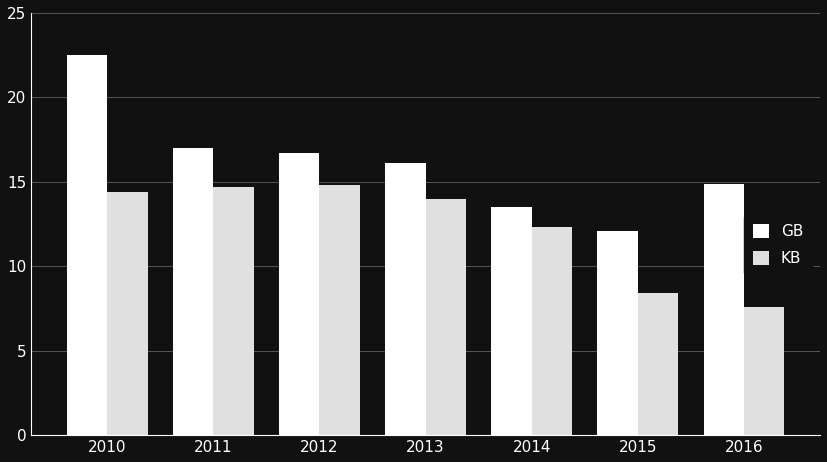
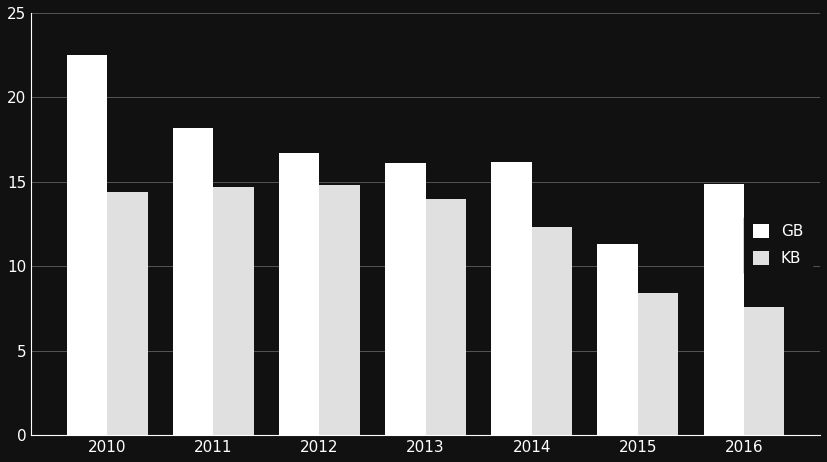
GB/2011: 17.0 -> 18.2
GB/2014: 13.5 -> 16.2
GB/2015: 12.1 -> 11.3
